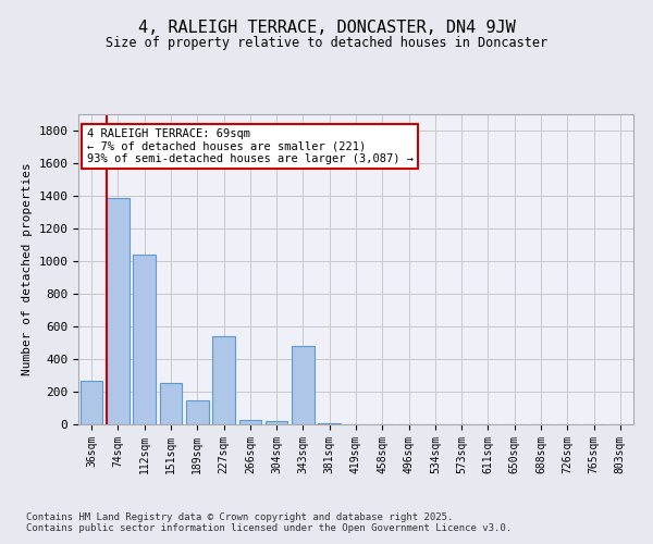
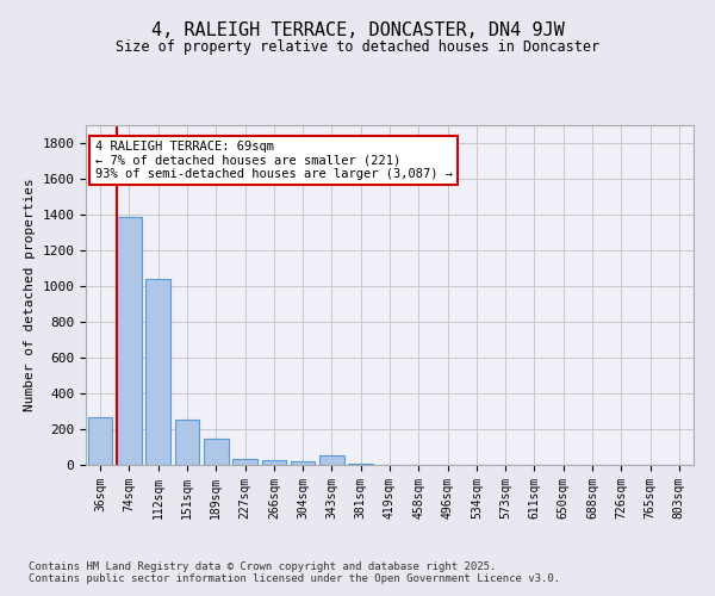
227sqm: 540 -> 40
343sqm: 480 -> 60
